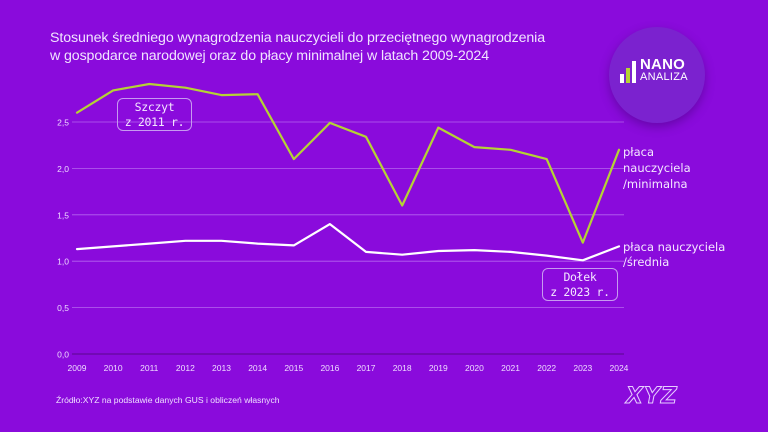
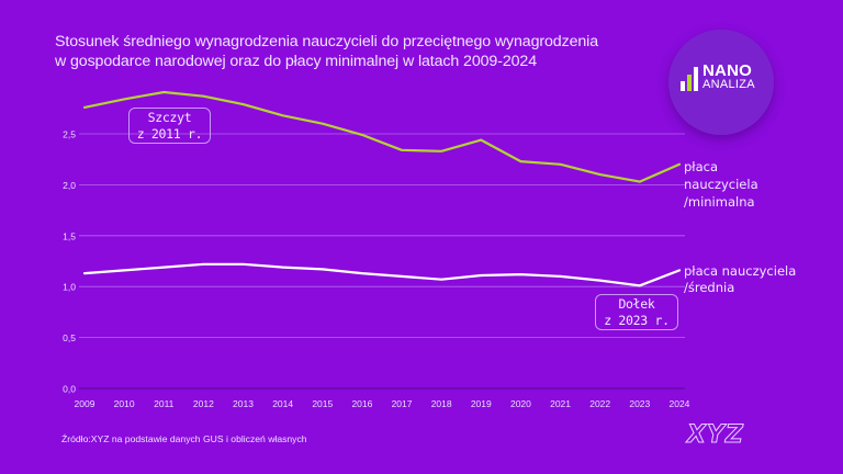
płaca nauczyciela /minimalna/2009: 2,6 -> 2,8
płaca nauczyciela /minimalna/2014: 2,8 -> 2,7
płaca nauczyciela /minimalna/2015: 2,1 -> 2,6
płaca nauczyciela /średnia/2016: 1,4 -> 1,1
płaca nauczyciela /minimalna/2018: 1,6 -> 2,3
płaca nauczyciela /minimalna/2023: 1,2 -> 2,0
